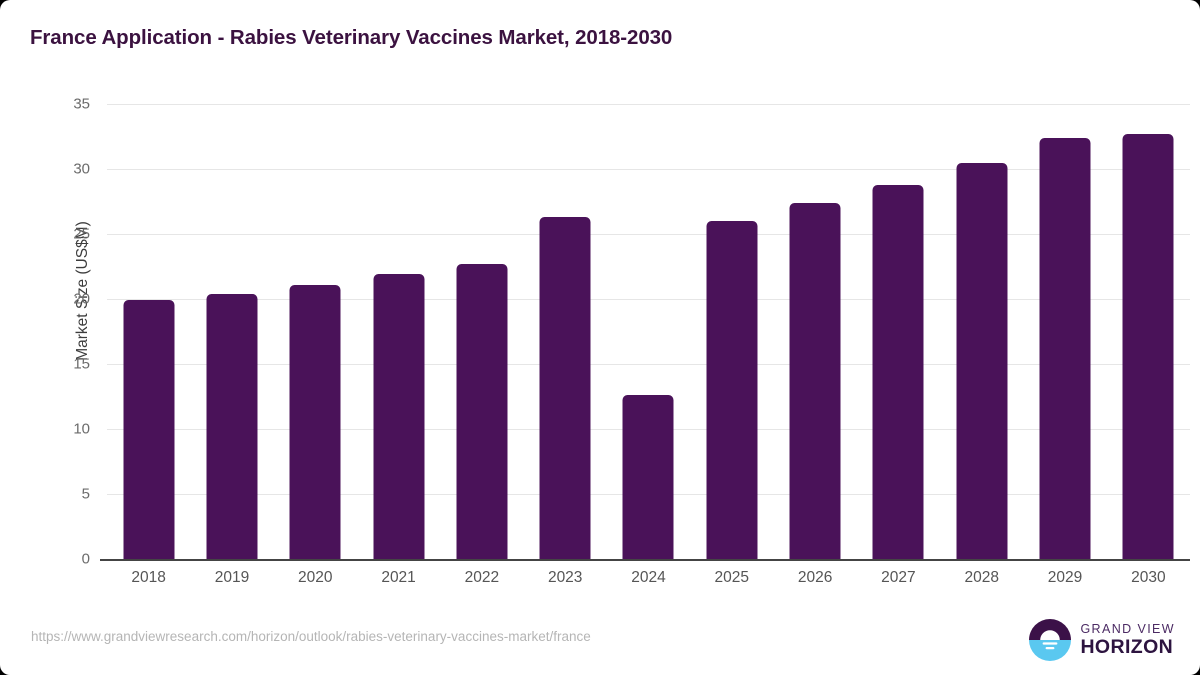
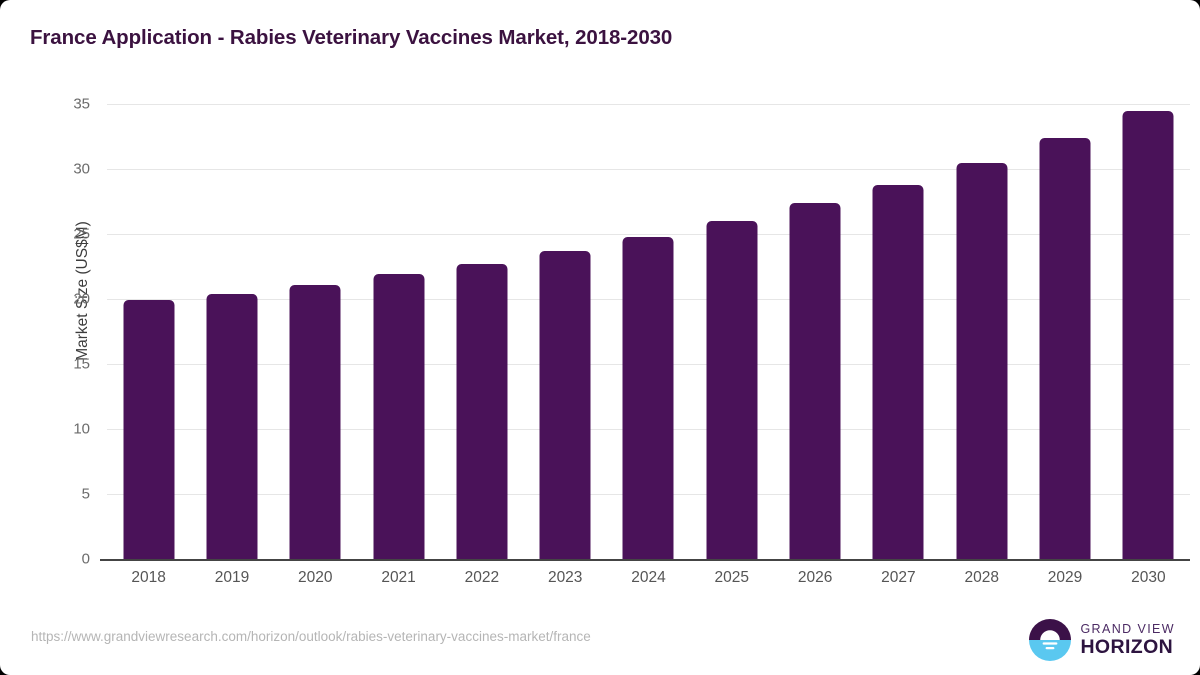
2023: 26.3 -> 23.7
2024: 12.6 -> 24.8
2030: 32.7 -> 34.5
